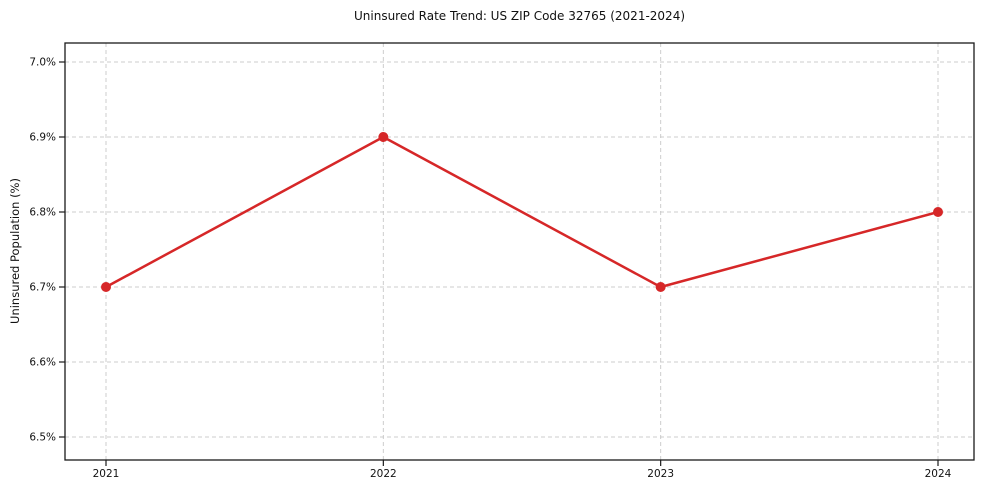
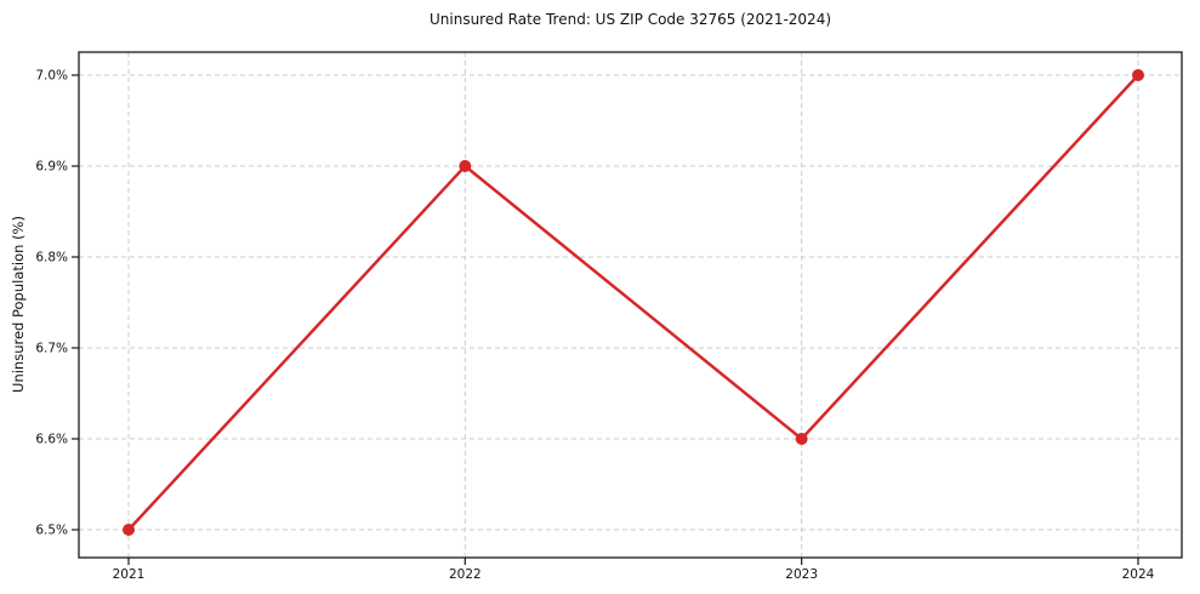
2021: 6.7% -> 6.5%
2023: 6.7% -> 6.6%
2024: 6.8% -> 7.0%
